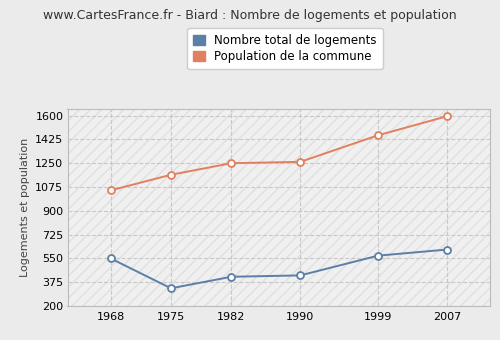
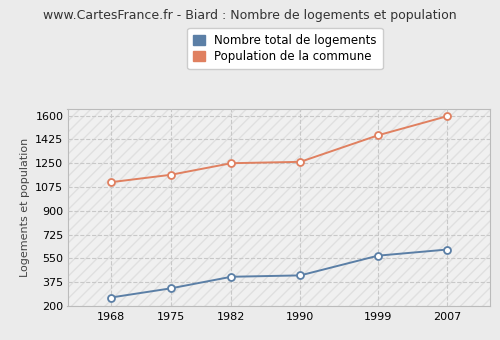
Nombre total de logements/1968: 550 -> 260
Population de la commune/1968: 1050 -> 1110
